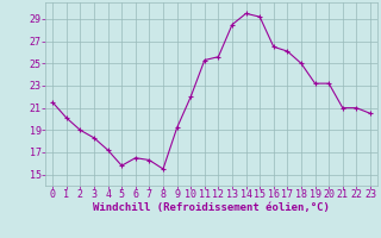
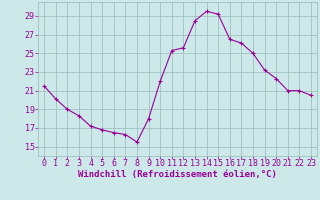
5: 15.8 -> 16.8
9: 19.2 -> 18.0
20: 23.2 -> 22.3
